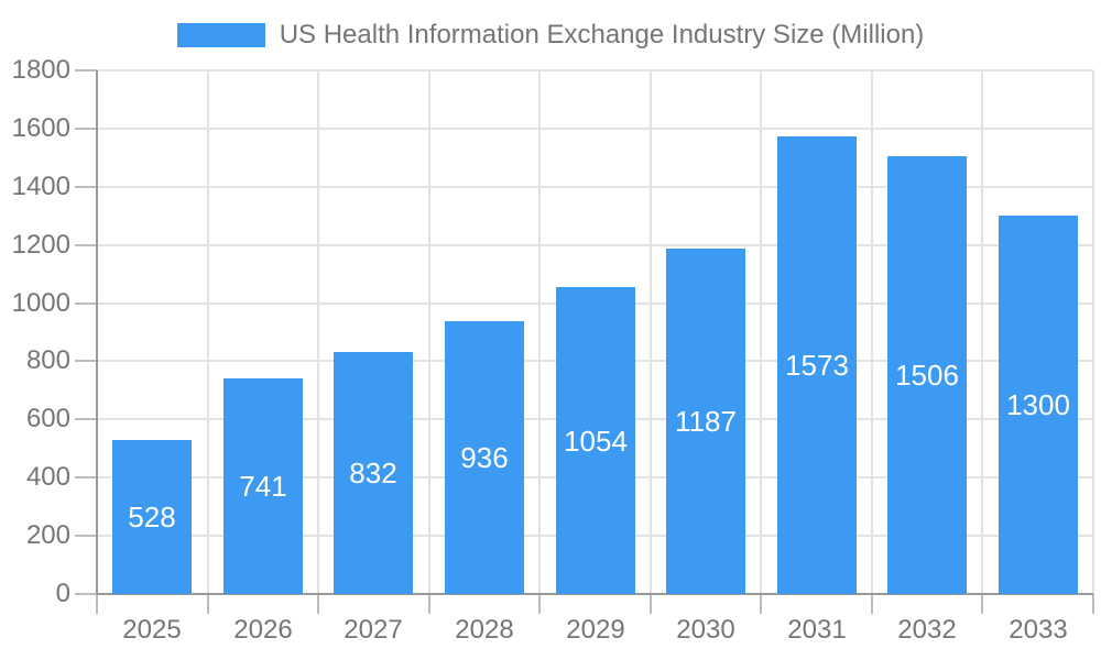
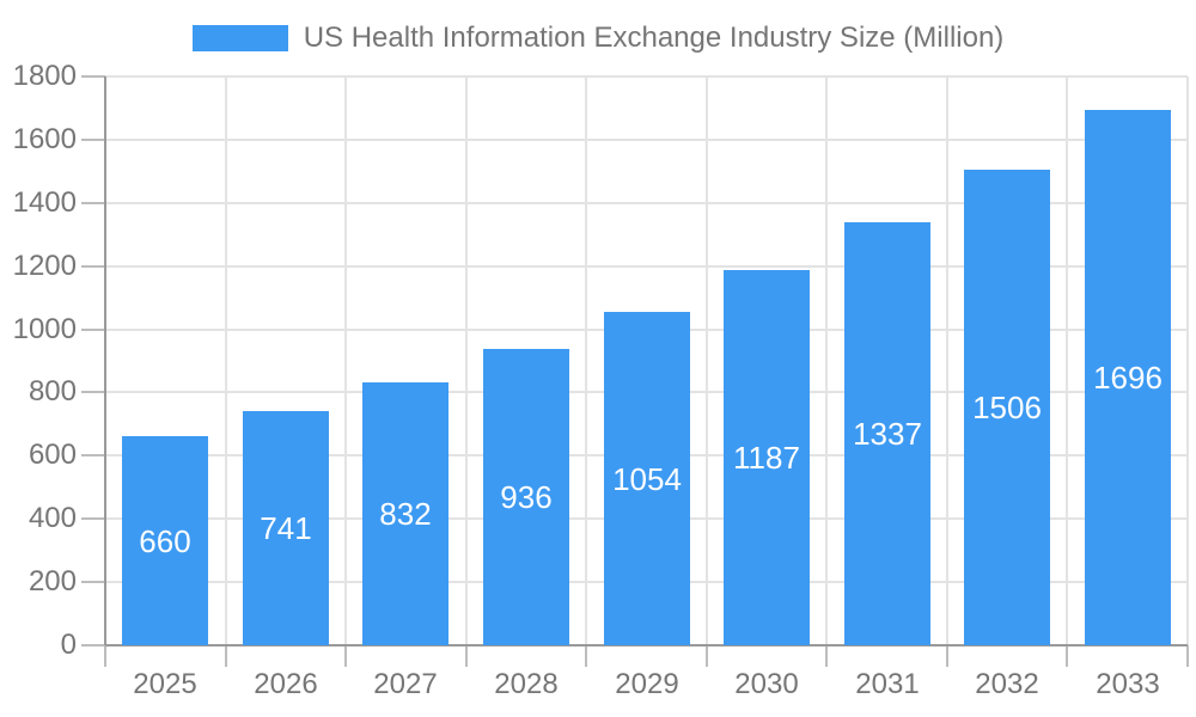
2025: 528 -> 660
2031: 1573 -> 1337
2033: 1300 -> 1696
